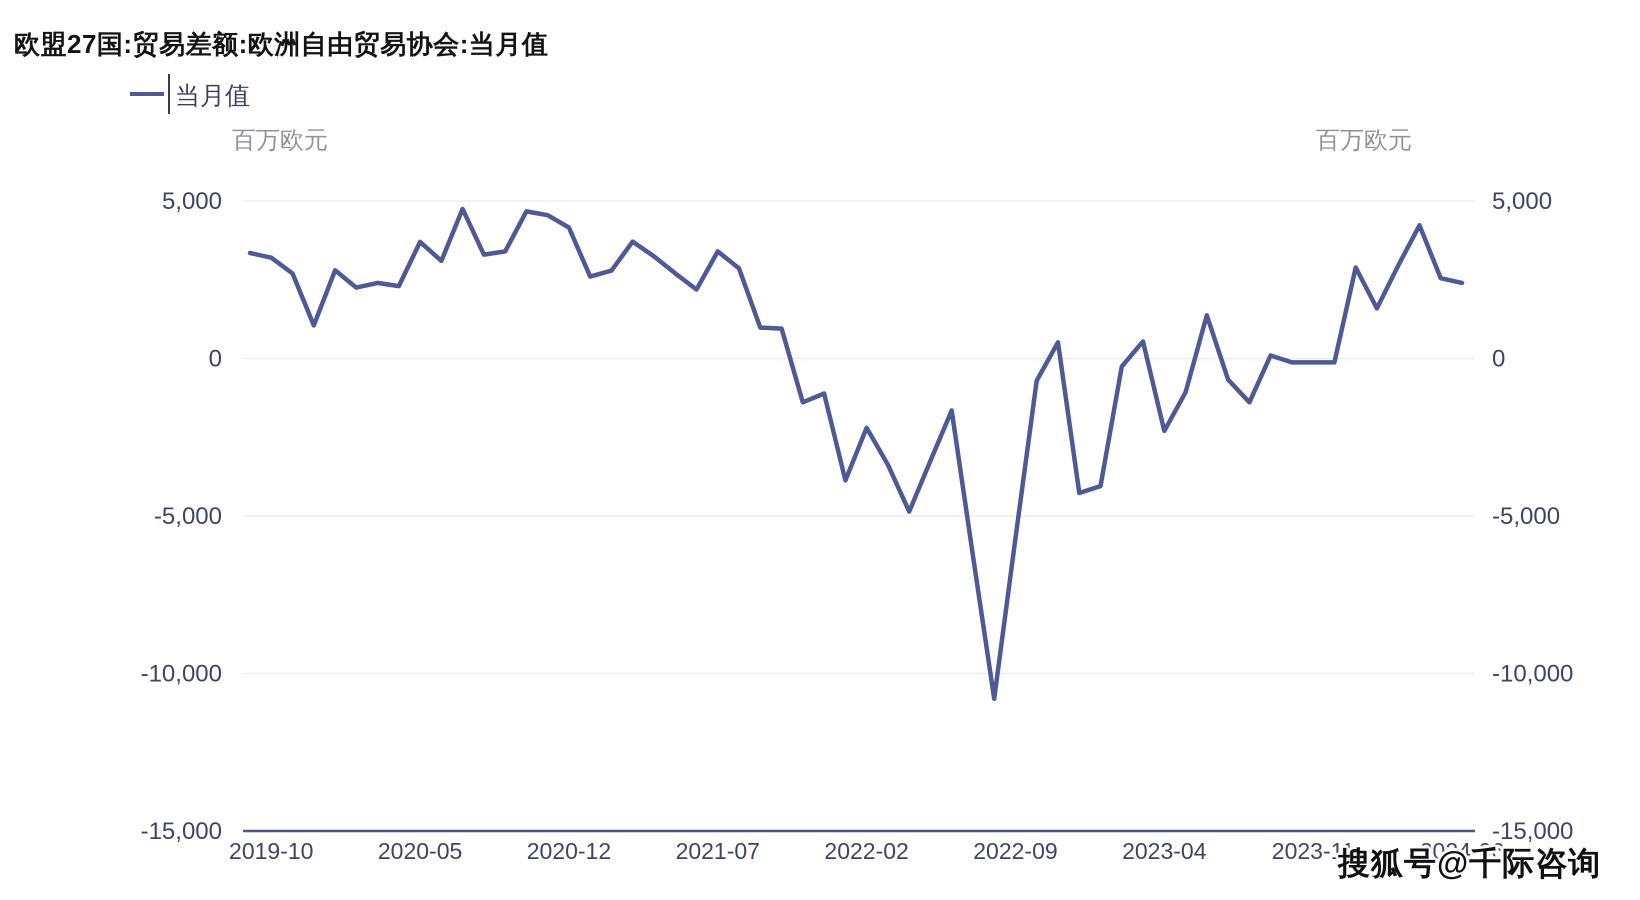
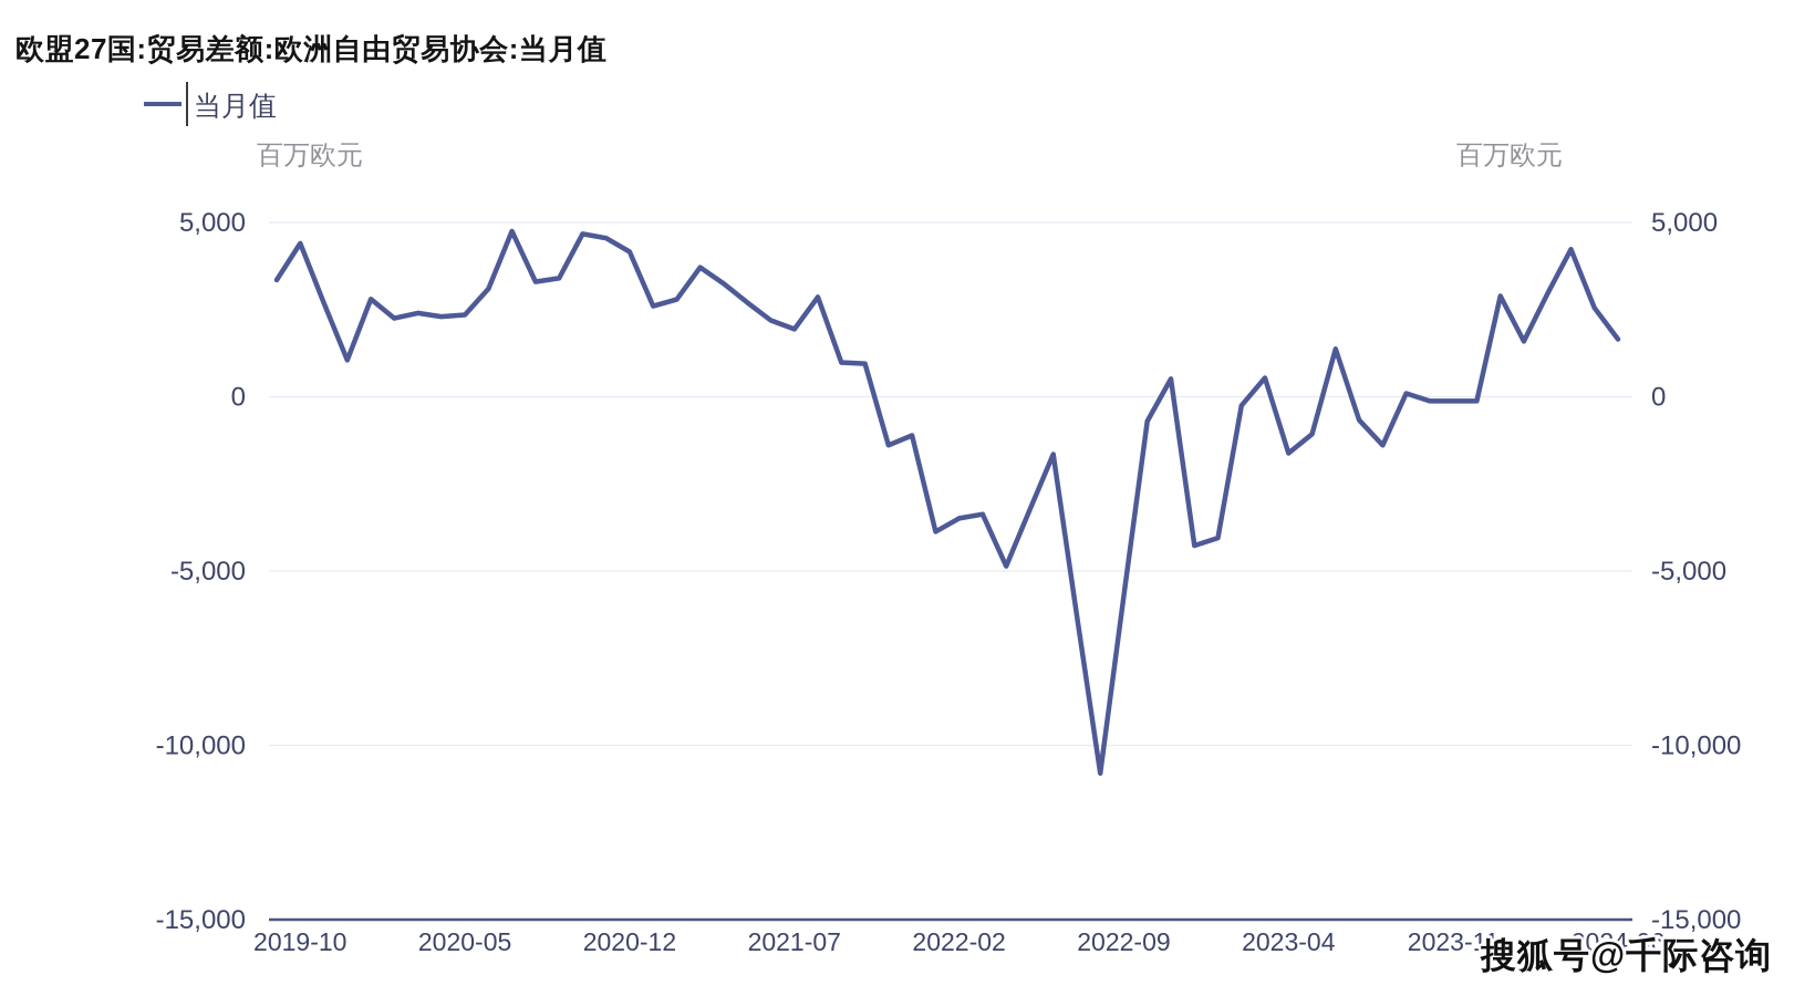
2019-10: 3200 -> 4400
2020-05: 3700 -> 2400
2021-07: 3400 -> 1900
2022-02: -2200 -> -3500
2023-04: -2300 -> -1600
2024-06: 2400 -> 1600
